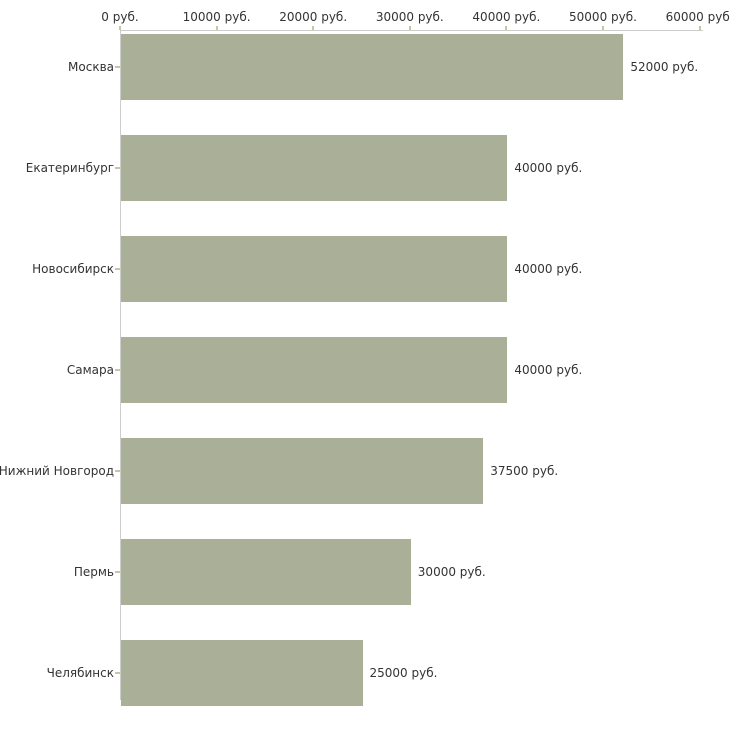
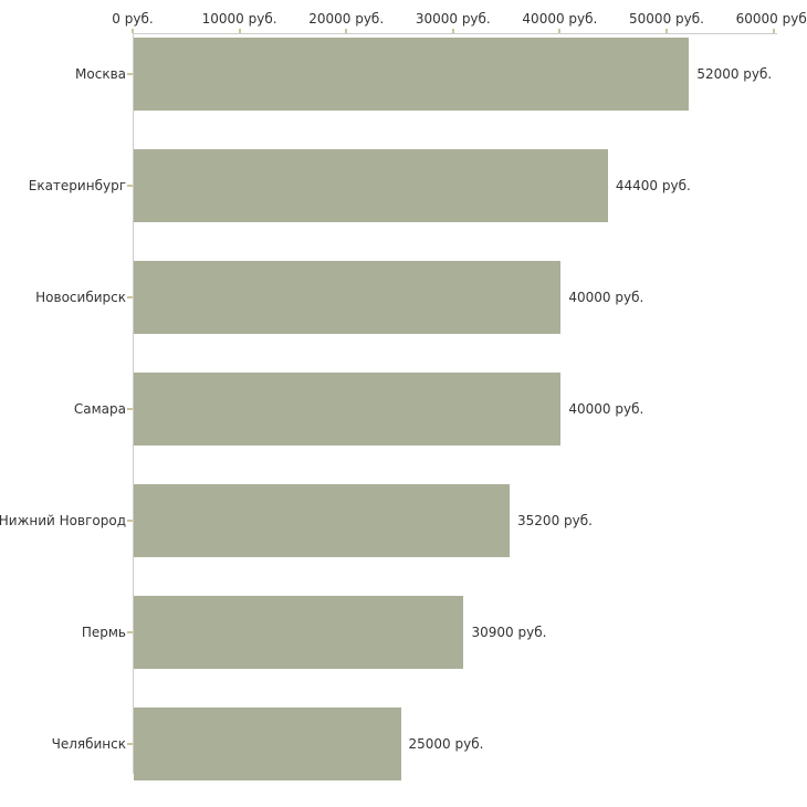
Екатеринбург: 40000 -> 44400
Нижний Новгород: 37500 -> 35200
Пермь: 30000 -> 30900
